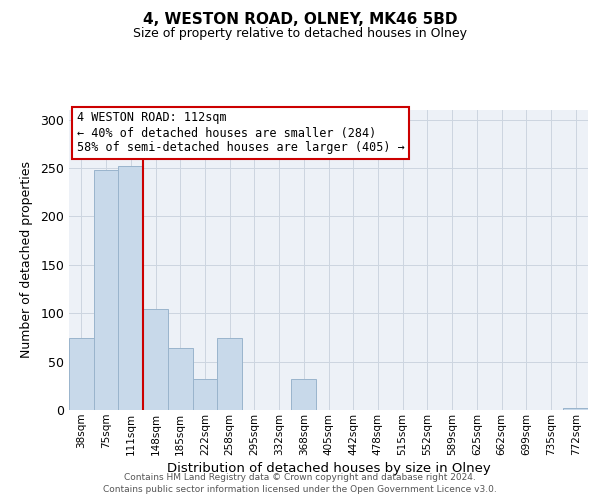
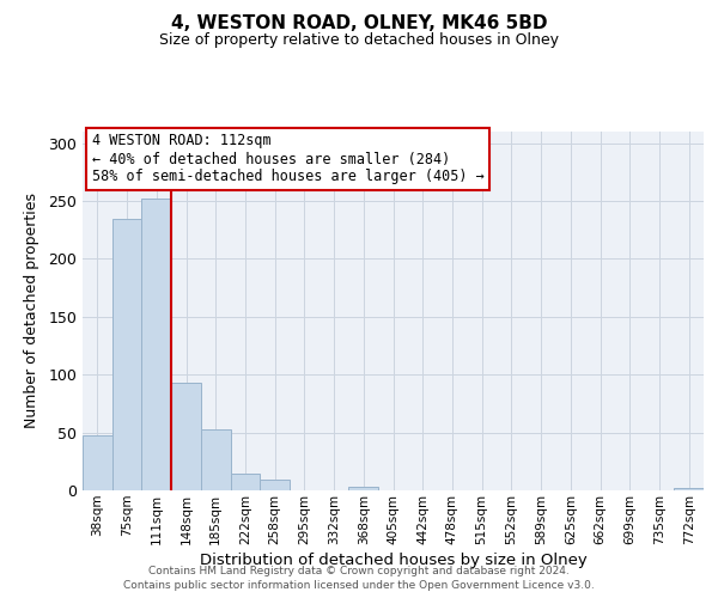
38sqm: 74 -> 48
75sqm: 248 -> 235
148sqm: 104 -> 93
185sqm: 64 -> 53
222sqm: 32 -> 14
258sqm: 74 -> 9
368sqm: 32 -> 3
